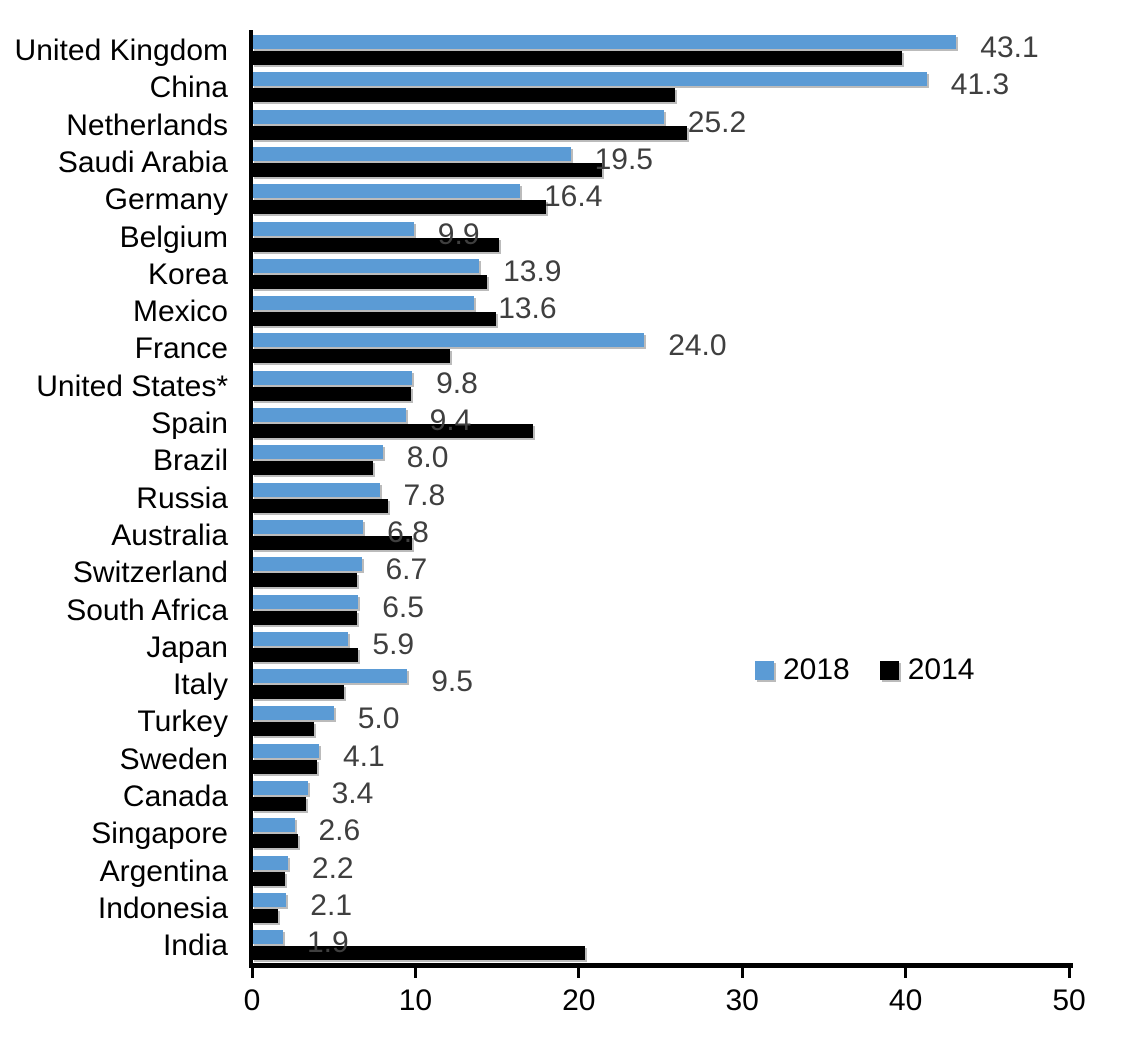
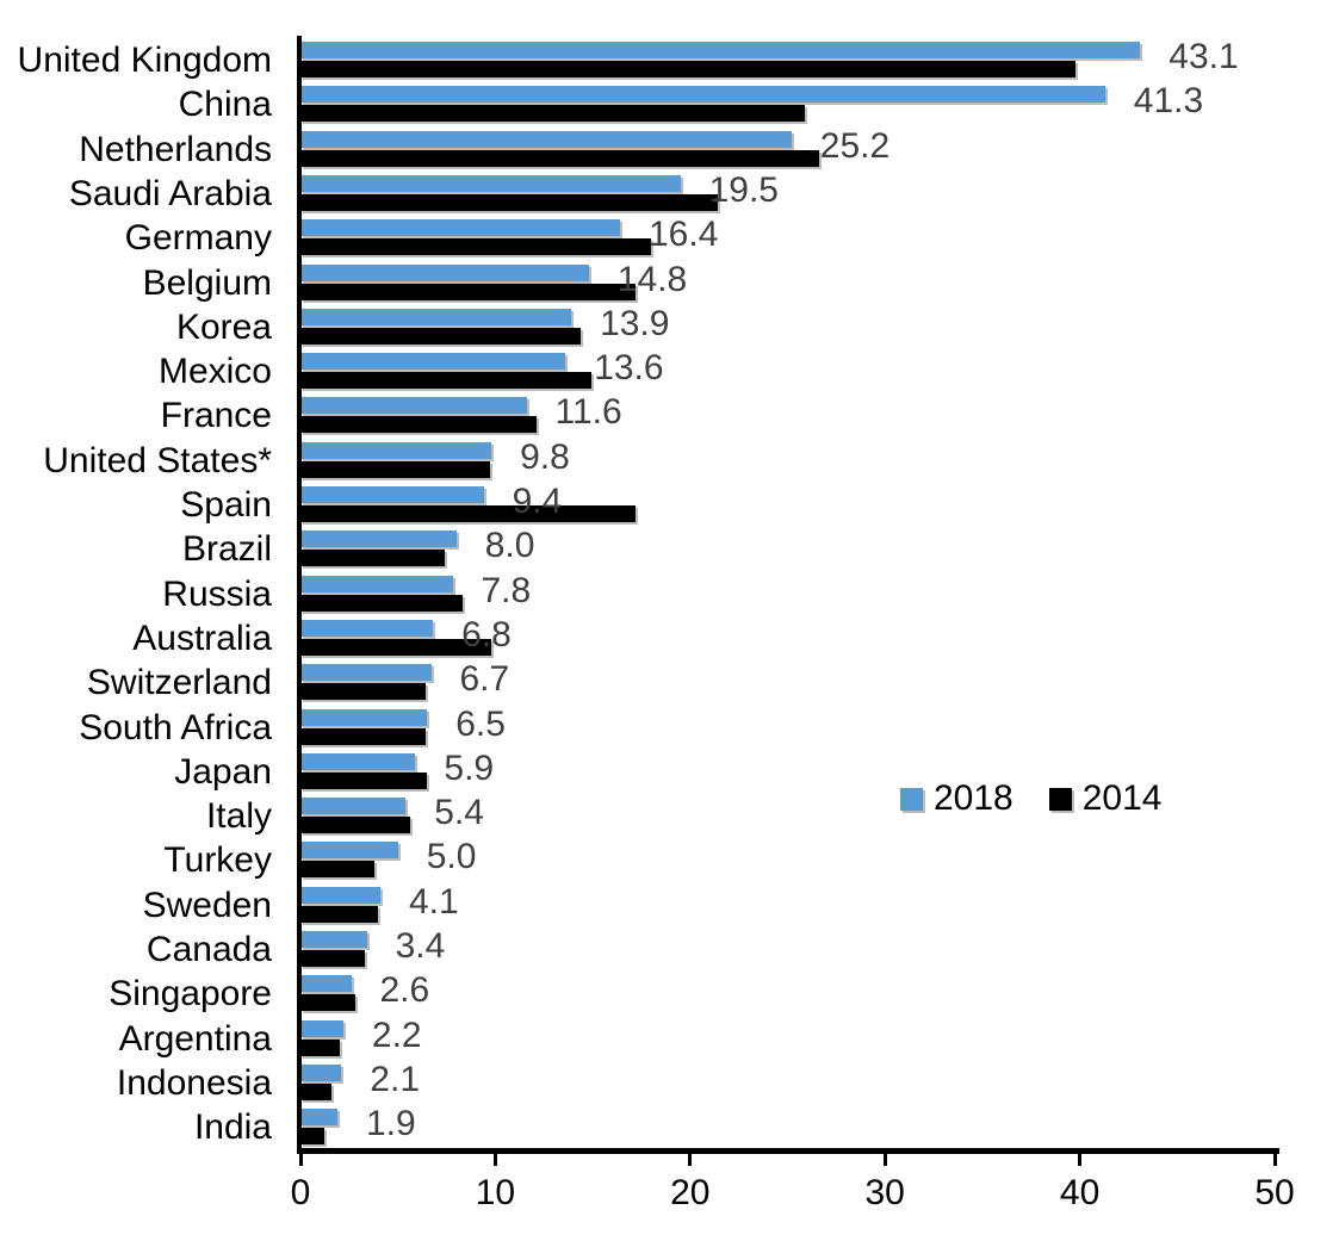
2018/Belgium: 9.9 -> 14.8
2014/Belgium: 15.1 -> 17.2
2018/France: 24.0 -> 11.6
2018/Italy: 9.5 -> 5.4
2014/India: 20.4 -> 1.2
